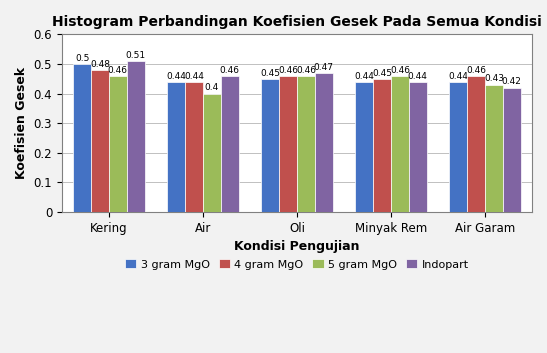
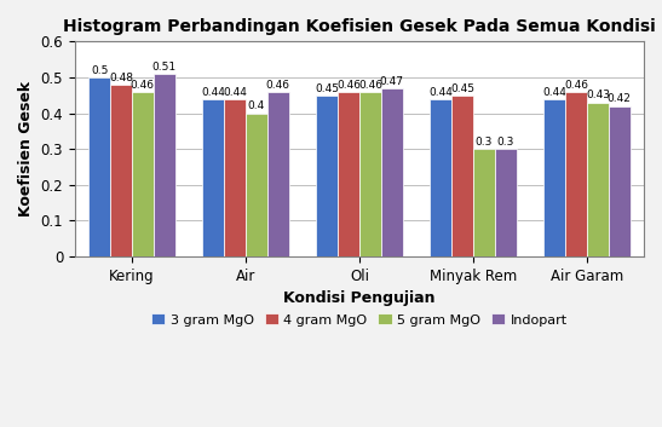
5 gram MgO/Minyak Rem: 0.46 -> 0.3
Indopart/Minyak Rem: 0.44 -> 0.3
